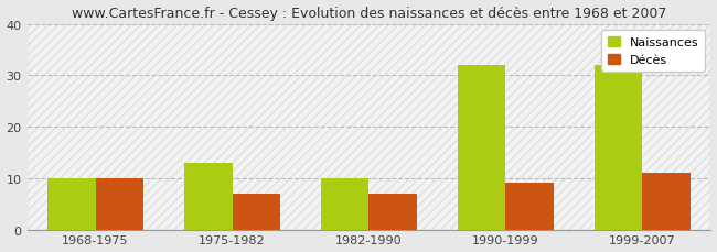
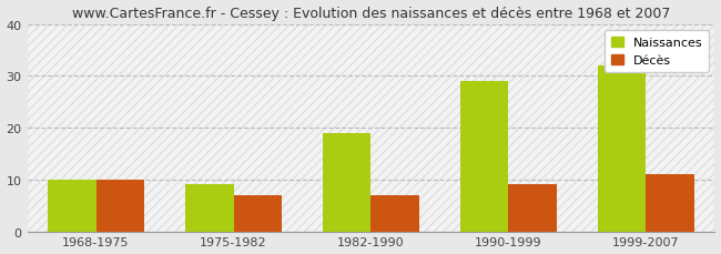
Naissances/1975-1982: 13 -> 9
Naissances/1982-1990: 10 -> 19
Naissances/1990-1999: 32 -> 29
